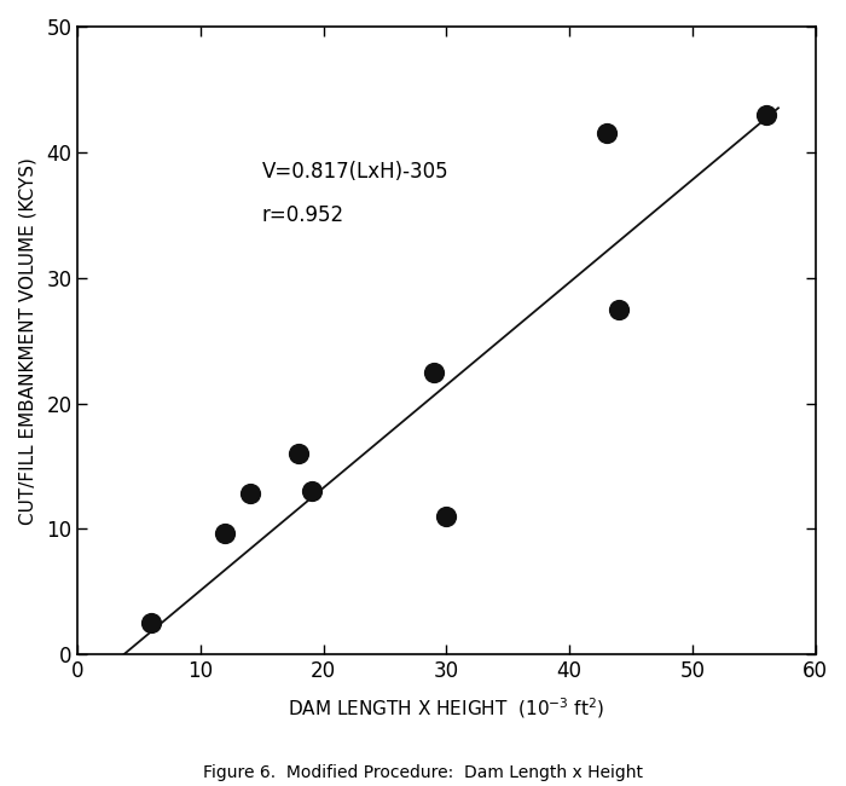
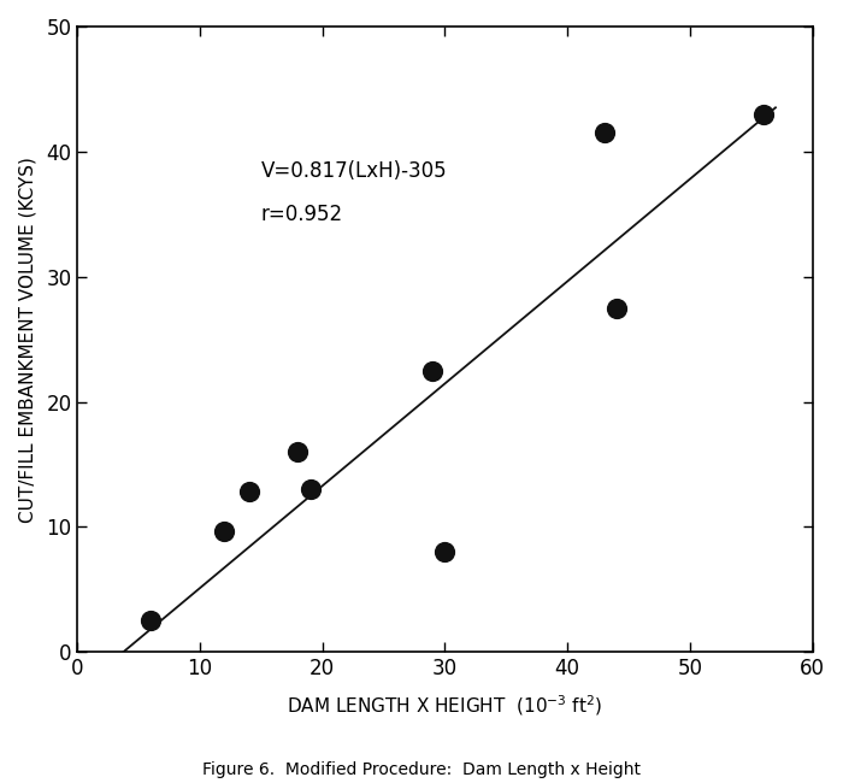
30: 11.0 -> 8.0
